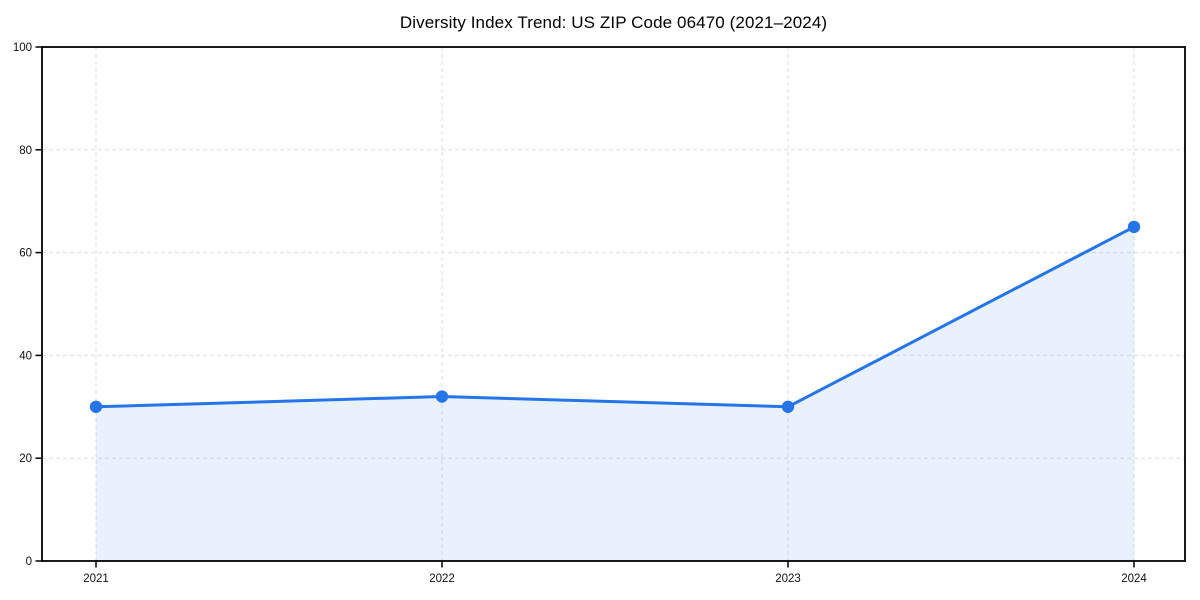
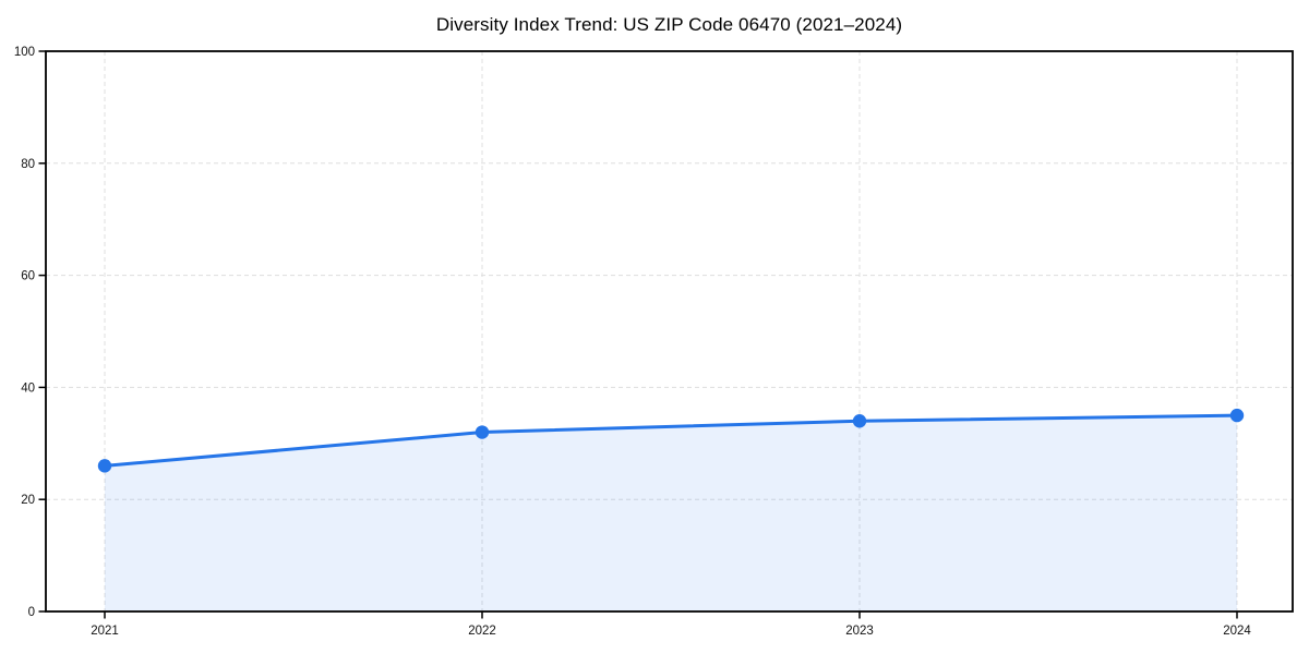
2021: 30 -> 26
2023: 30 -> 34
2024: 65 -> 35
